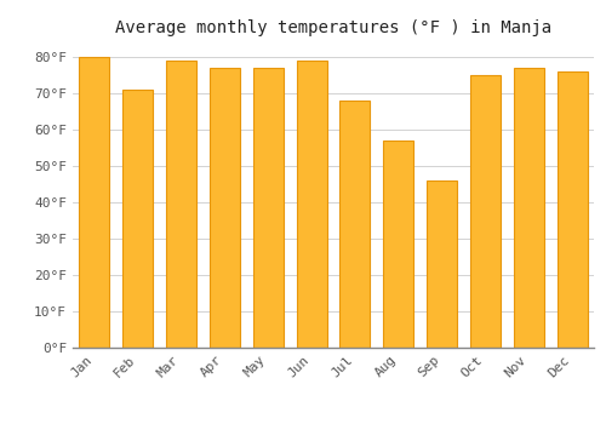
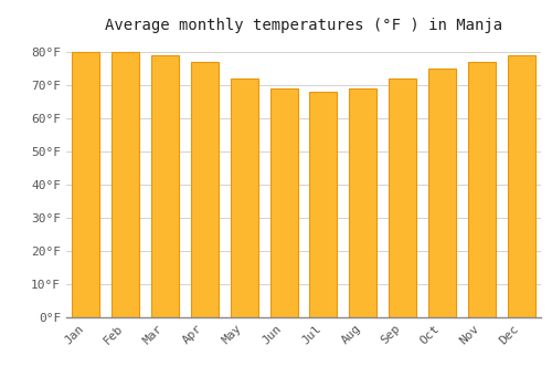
Feb: 71°F -> 80°F
May: 77°F -> 72°F
Jun: 79°F -> 69°F
Aug: 57°F -> 69°F
Sep: 46°F -> 72°F
Dec: 76°F -> 79°F
